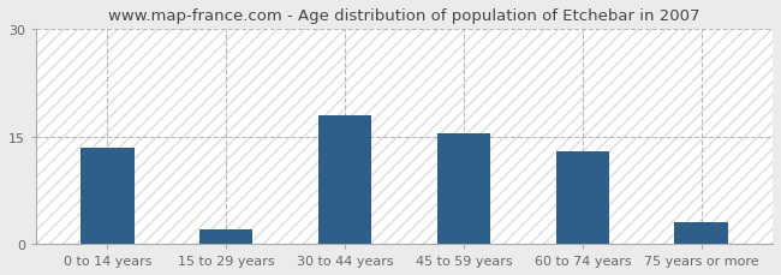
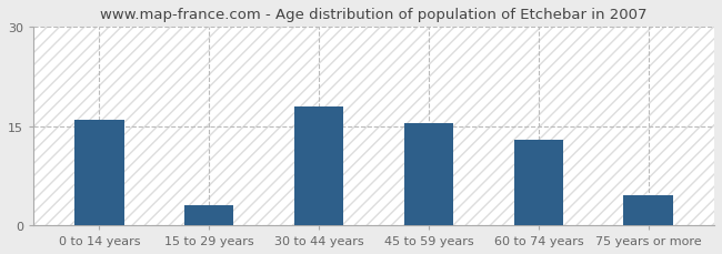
0 to 14 years: 13.5 -> 16.0
15 to 29 years: 2.0 -> 3.0
75 years or more: 3.0 -> 4.6
